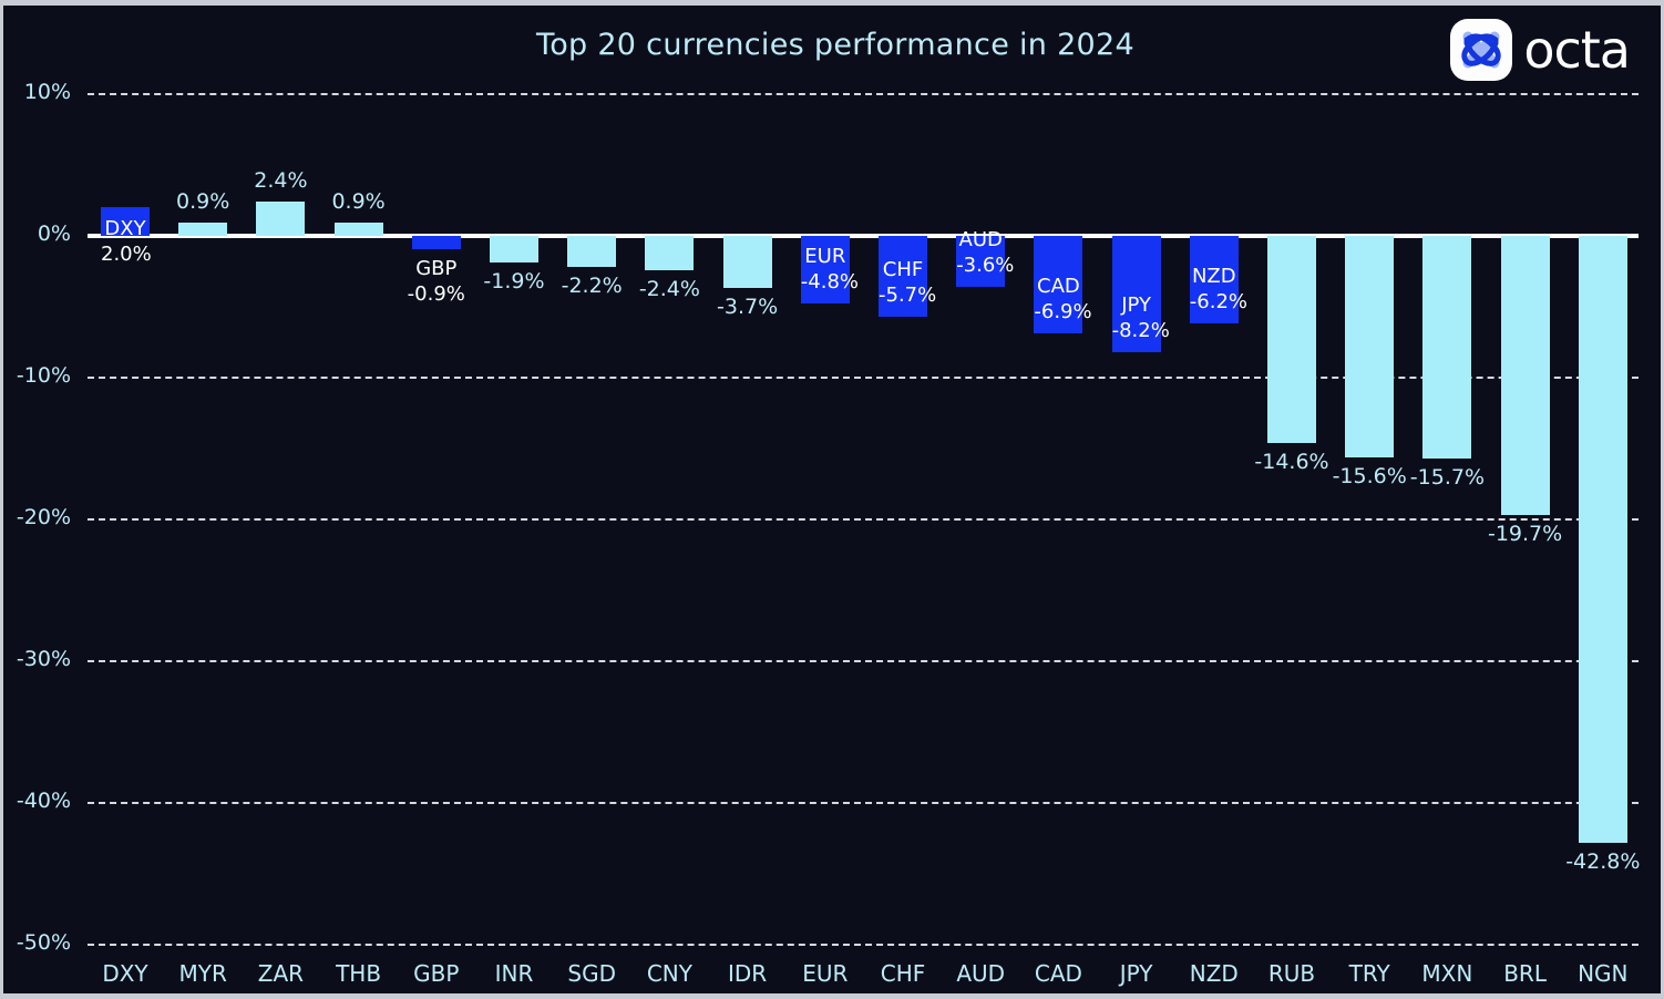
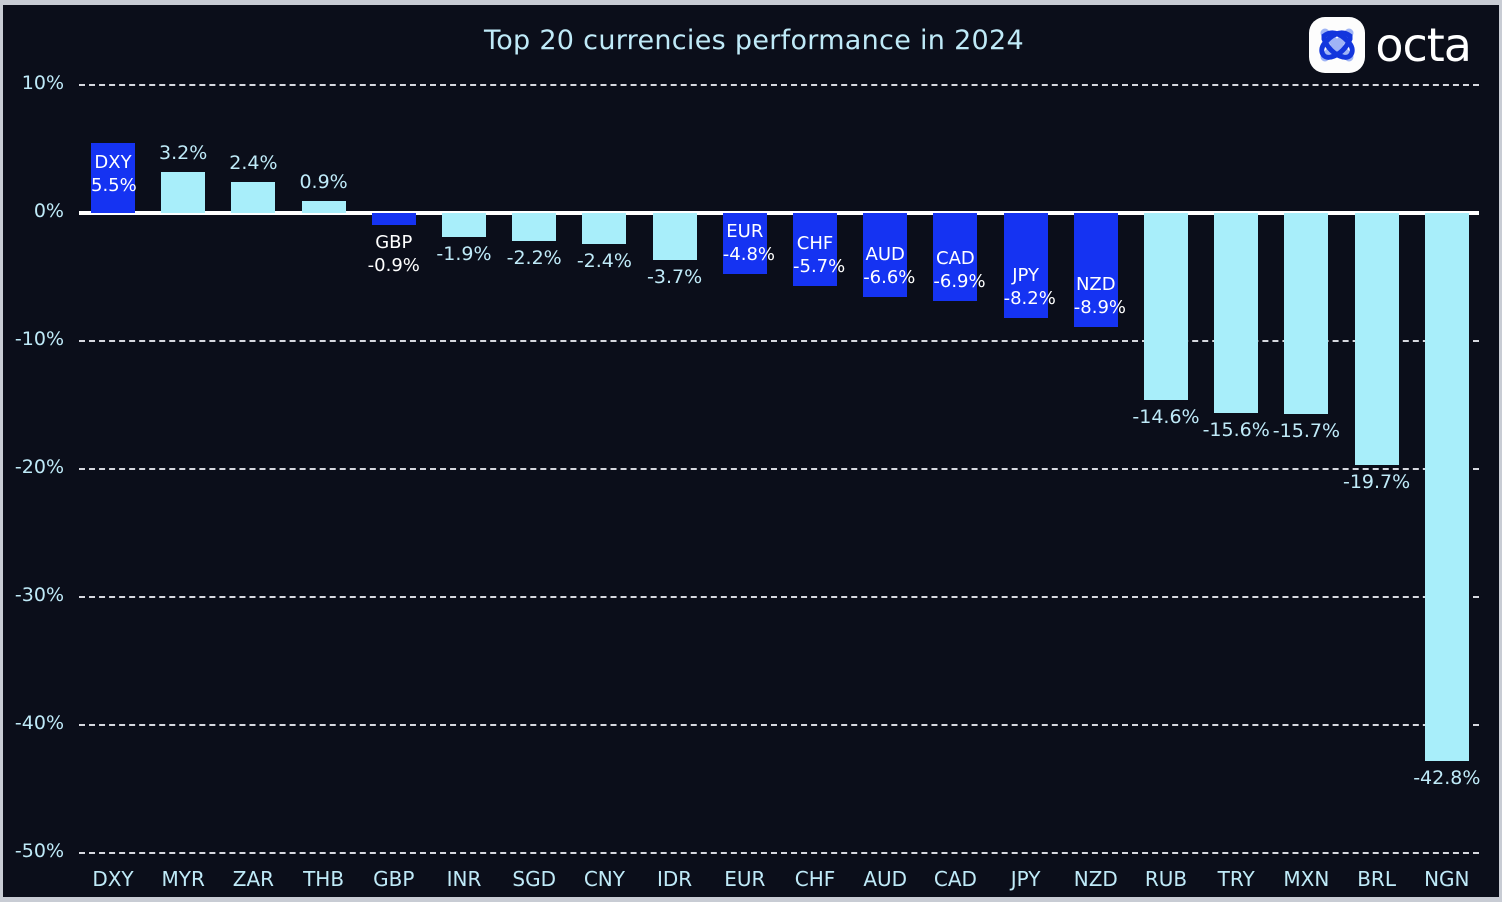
DXY: 2.0% -> 5.5%
MYR: 0.9% -> 3.2%
AUD: -3.6% -> -6.6%
NZD: -6.2% -> -8.9%
